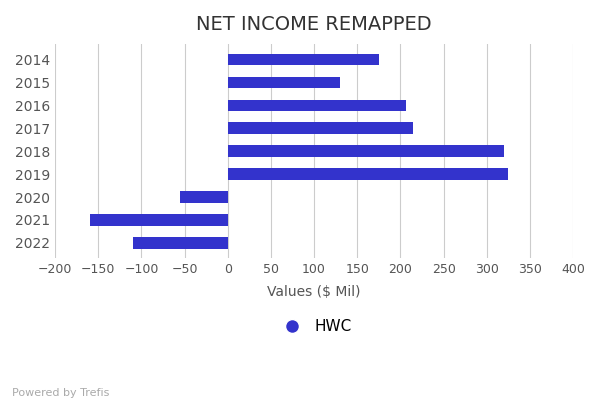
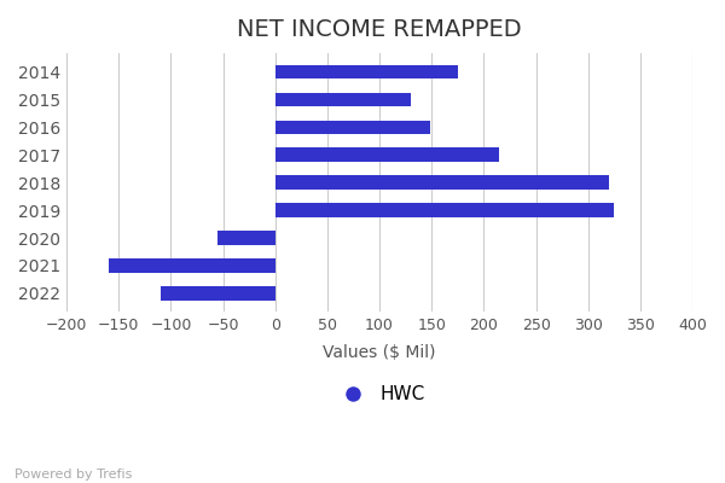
2016: 206 -> 148
